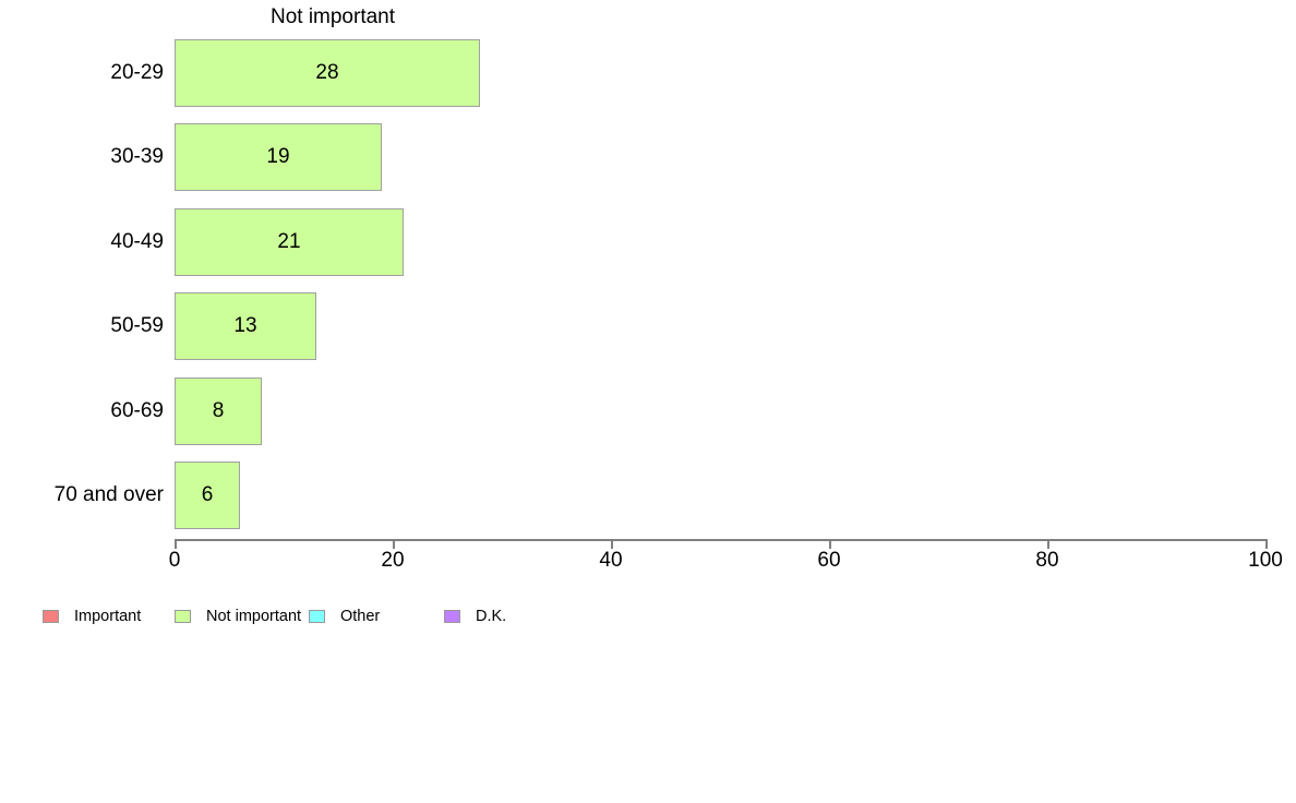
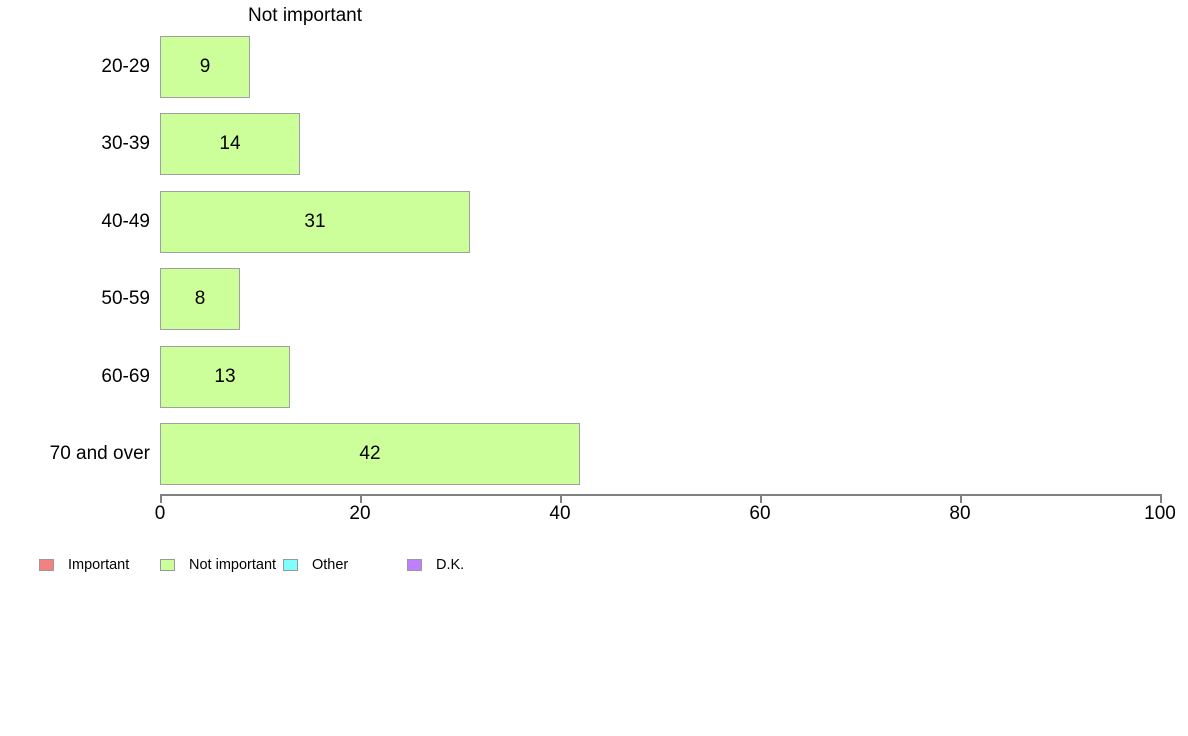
20-29: 28 -> 9
30-39: 19 -> 14
40-49: 21 -> 31
50-59: 13 -> 8
60-69: 8 -> 13
70 and over: 6 -> 42
